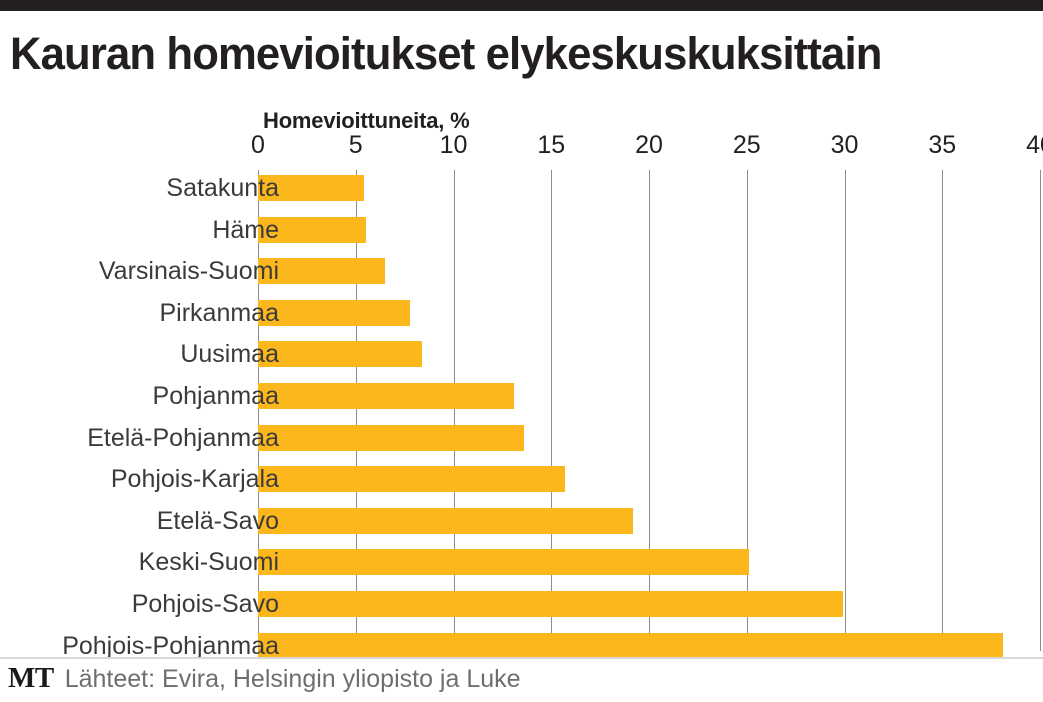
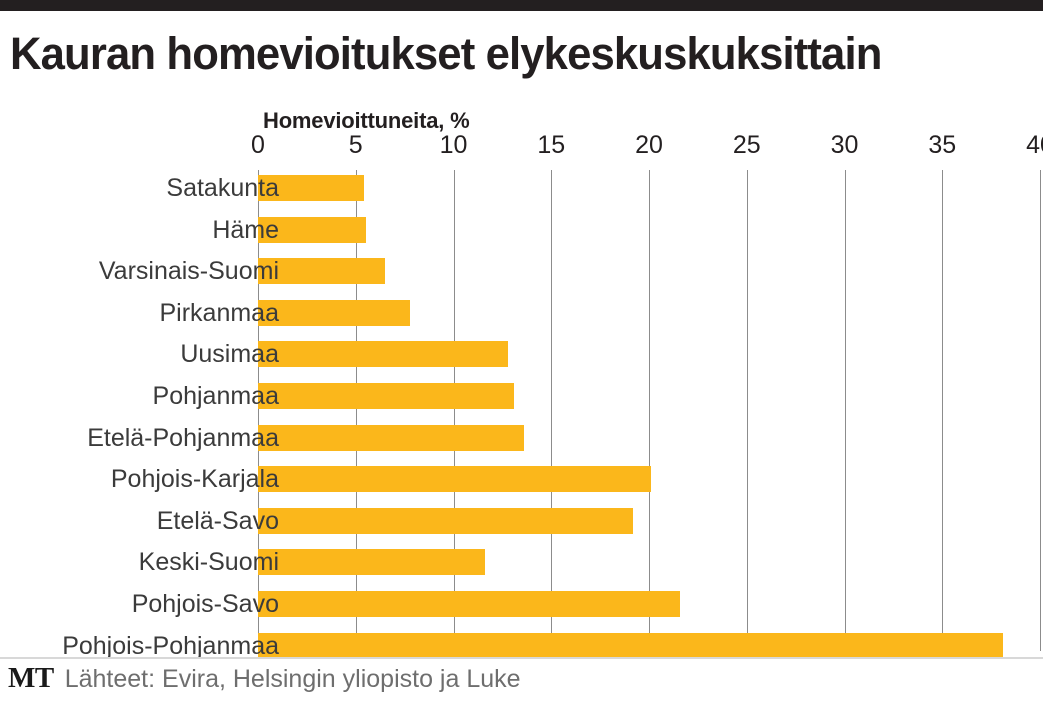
Uusimaa: 8.4 -> 12.8
Pohjois-Karjala: 15.7 -> 20.1
Keski-Suomi: 25.1 -> 11.6
Pohjois-Savo: 29.9 -> 21.6
